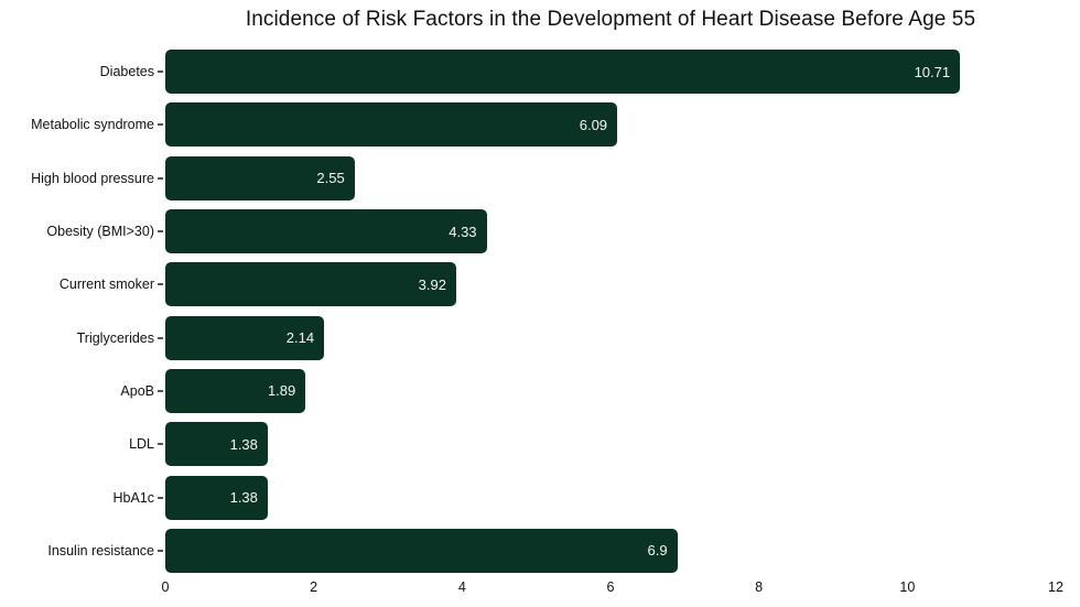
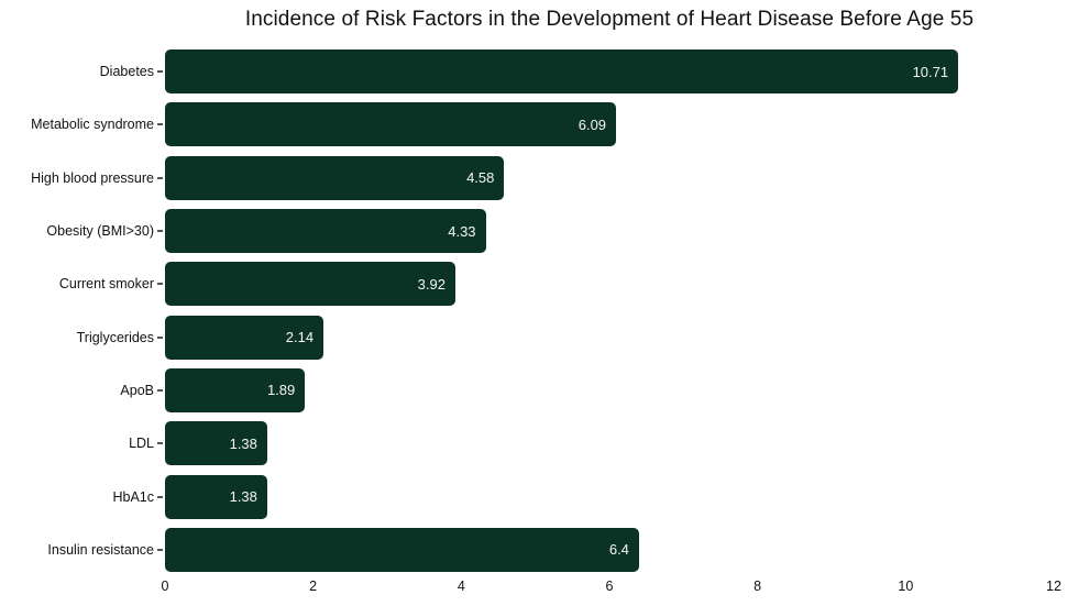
High blood pressure: 2.55 -> 4.58
Insulin resistance: 6.9 -> 6.4
